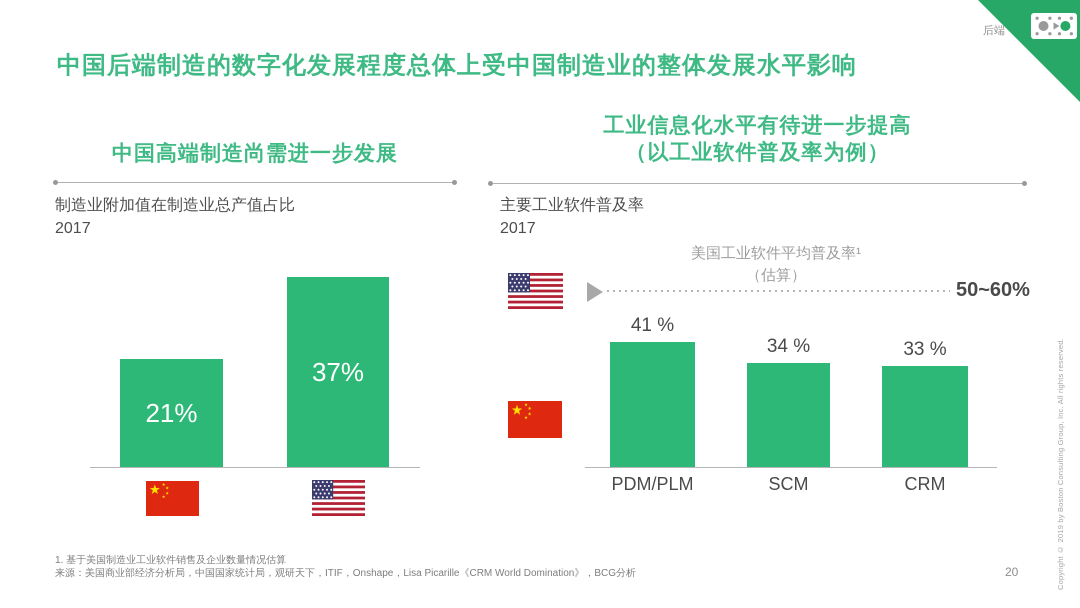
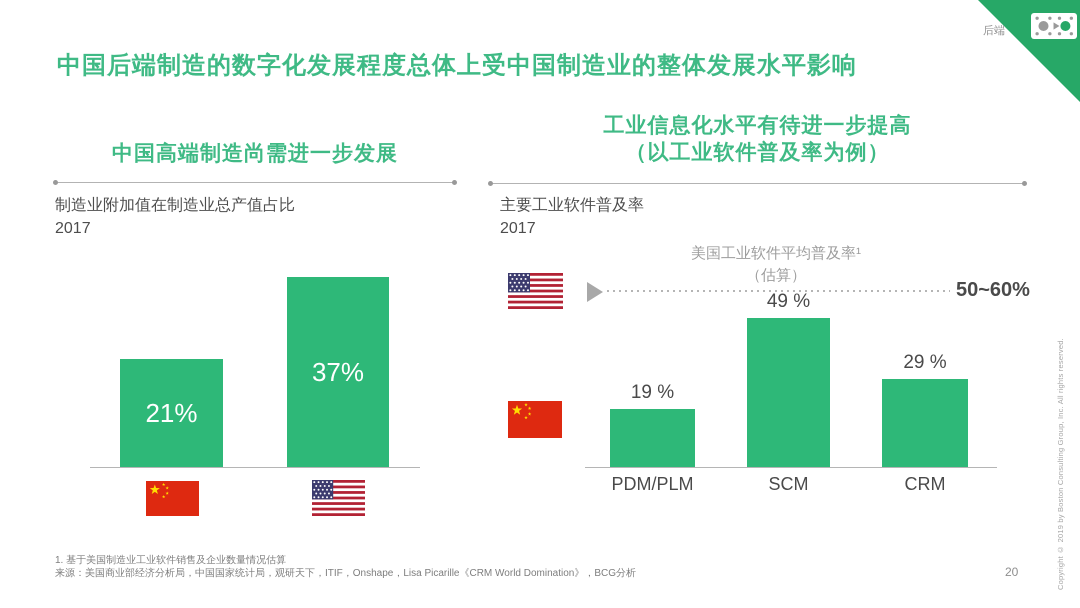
主要工业软件普及率/PDM/PLM: 41 -> 19
主要工业软件普及率/SCM: 34 -> 49
主要工业软件普及率/CRM: 33 -> 29
